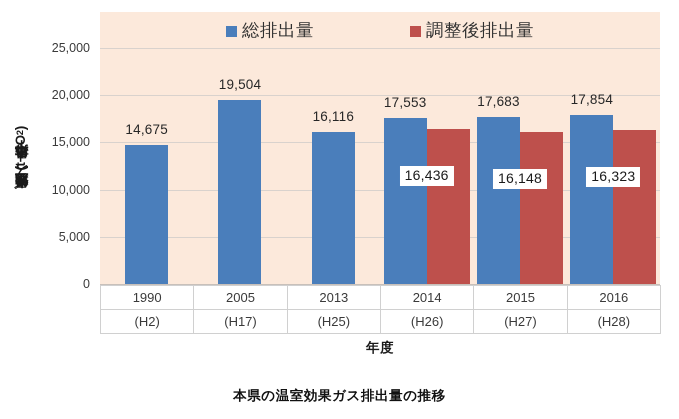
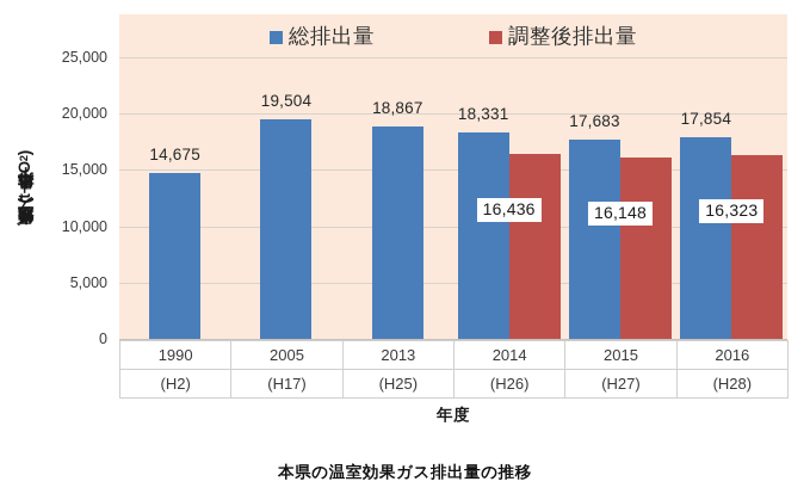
総排出量/2013: 16,116 -> 18,867
総排出量/2014: 17,553 -> 18,331
